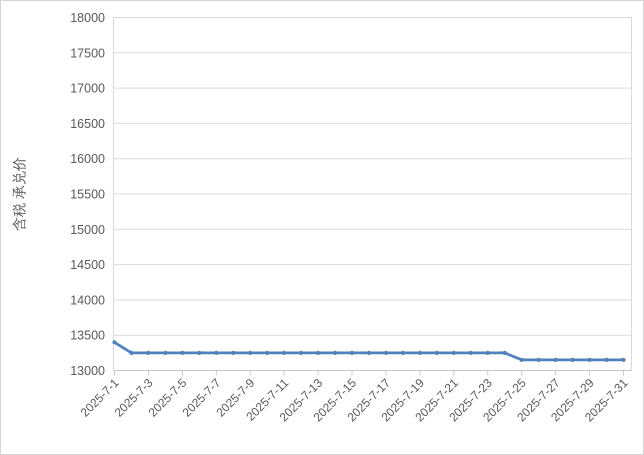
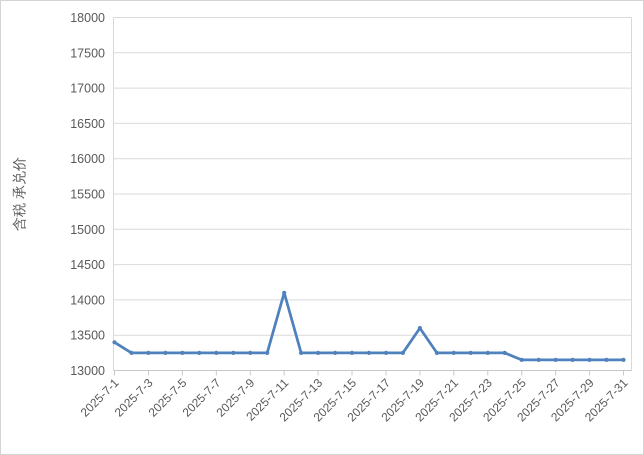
2025-7-11: 13200 -> 14100
2025-7-19: 13200 -> 13600
